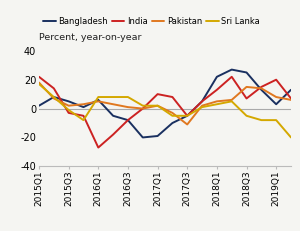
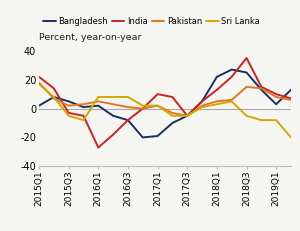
Sri Lanka/2015Q3: -1 -> -5
Bangladesh/2016Q1: 6 -> 2
Pakistan/2017Q3: -11 -> -5
India/2018Q3: 7 -> 35
India/2019Q1: 20 -> 10
